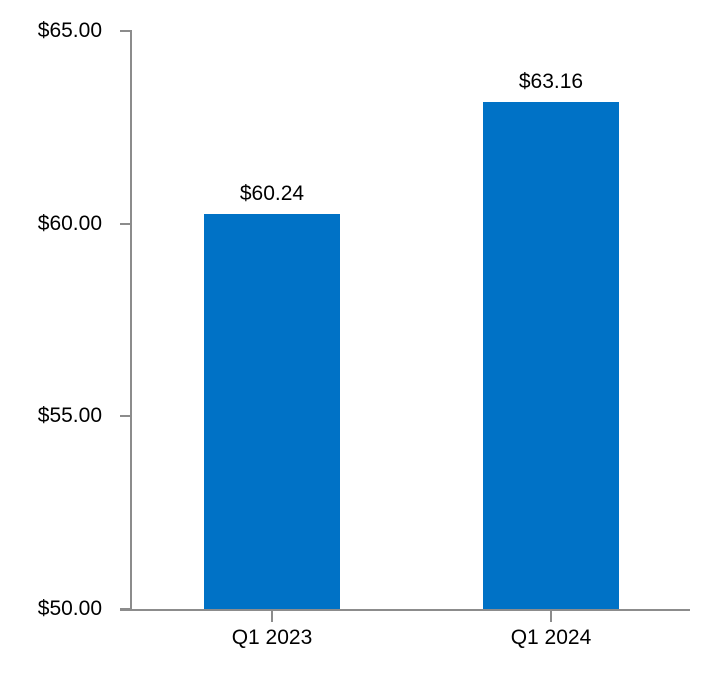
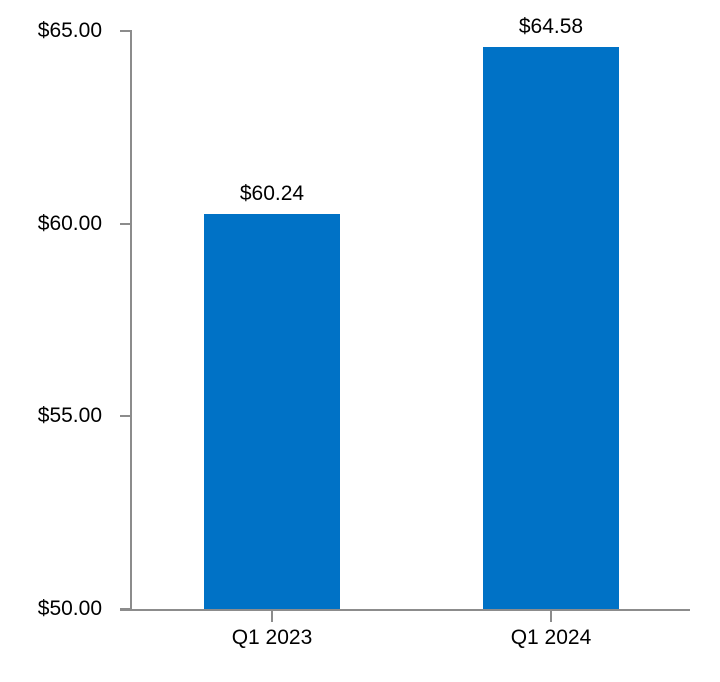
Q1 2024: $63.16 -> $64.58
